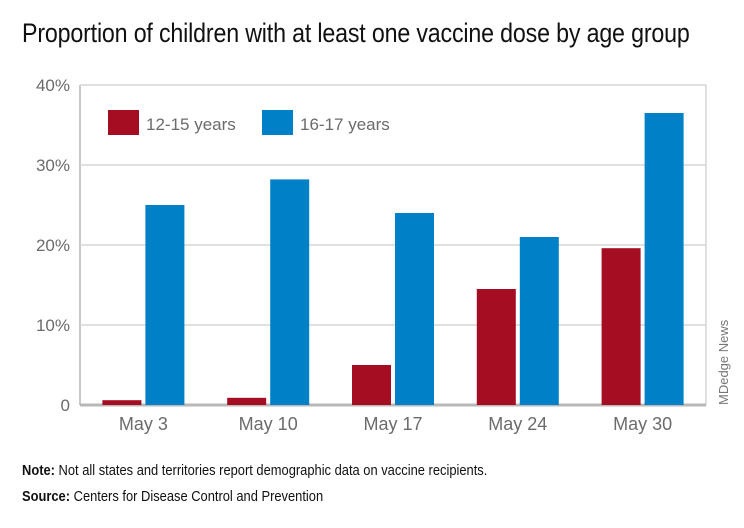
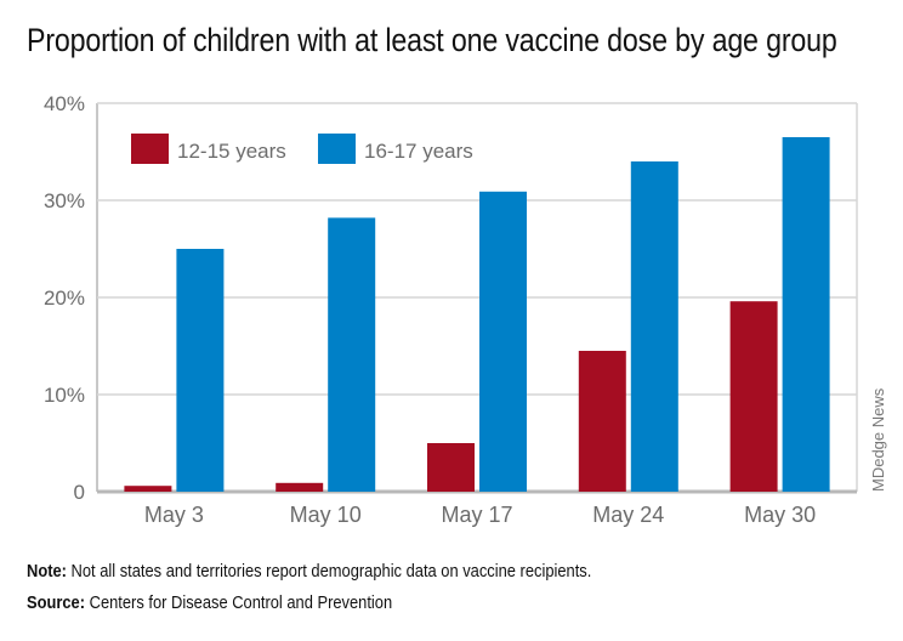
16-17 years/May 17: 24% -> 31%
16-17 years/May 24: 21% -> 34%
